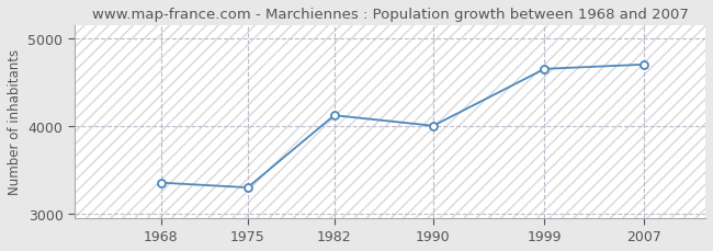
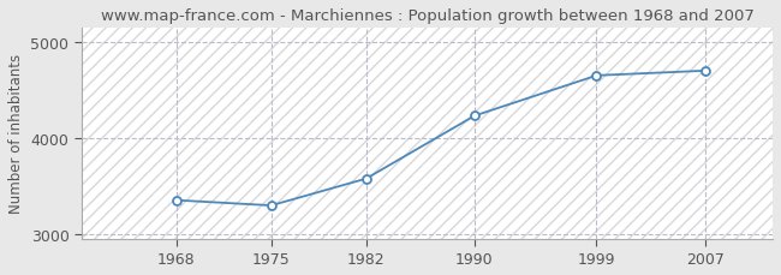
1982: 4120 -> 3580
1990: 4000 -> 4230
